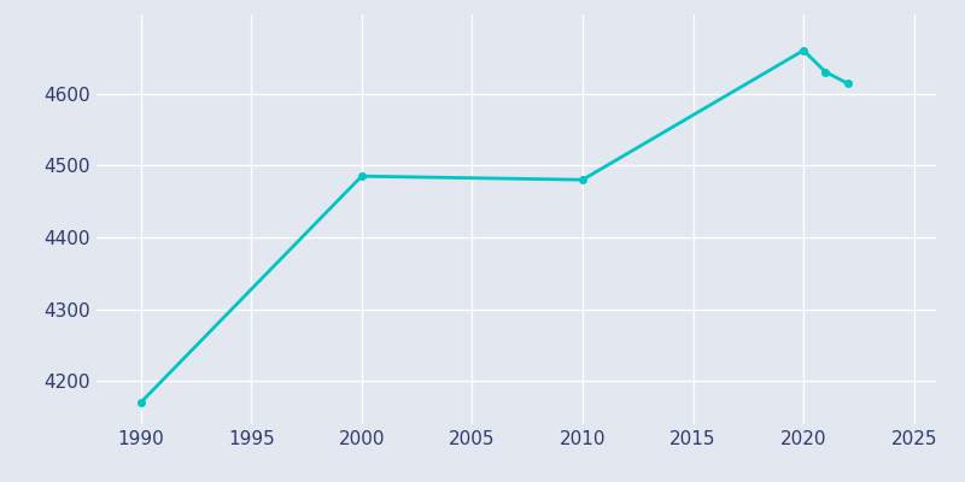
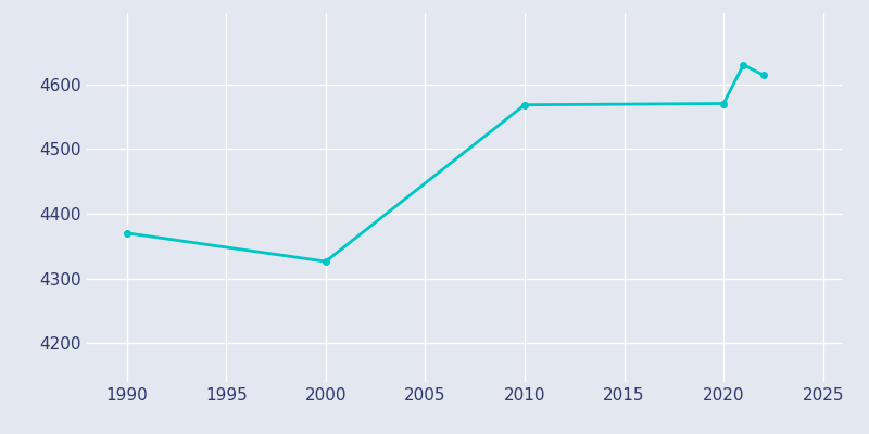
1990: 4170 -> 4370
2000: 4485 -> 4326
2010: 4480 -> 4568
2020: 4660 -> 4570
